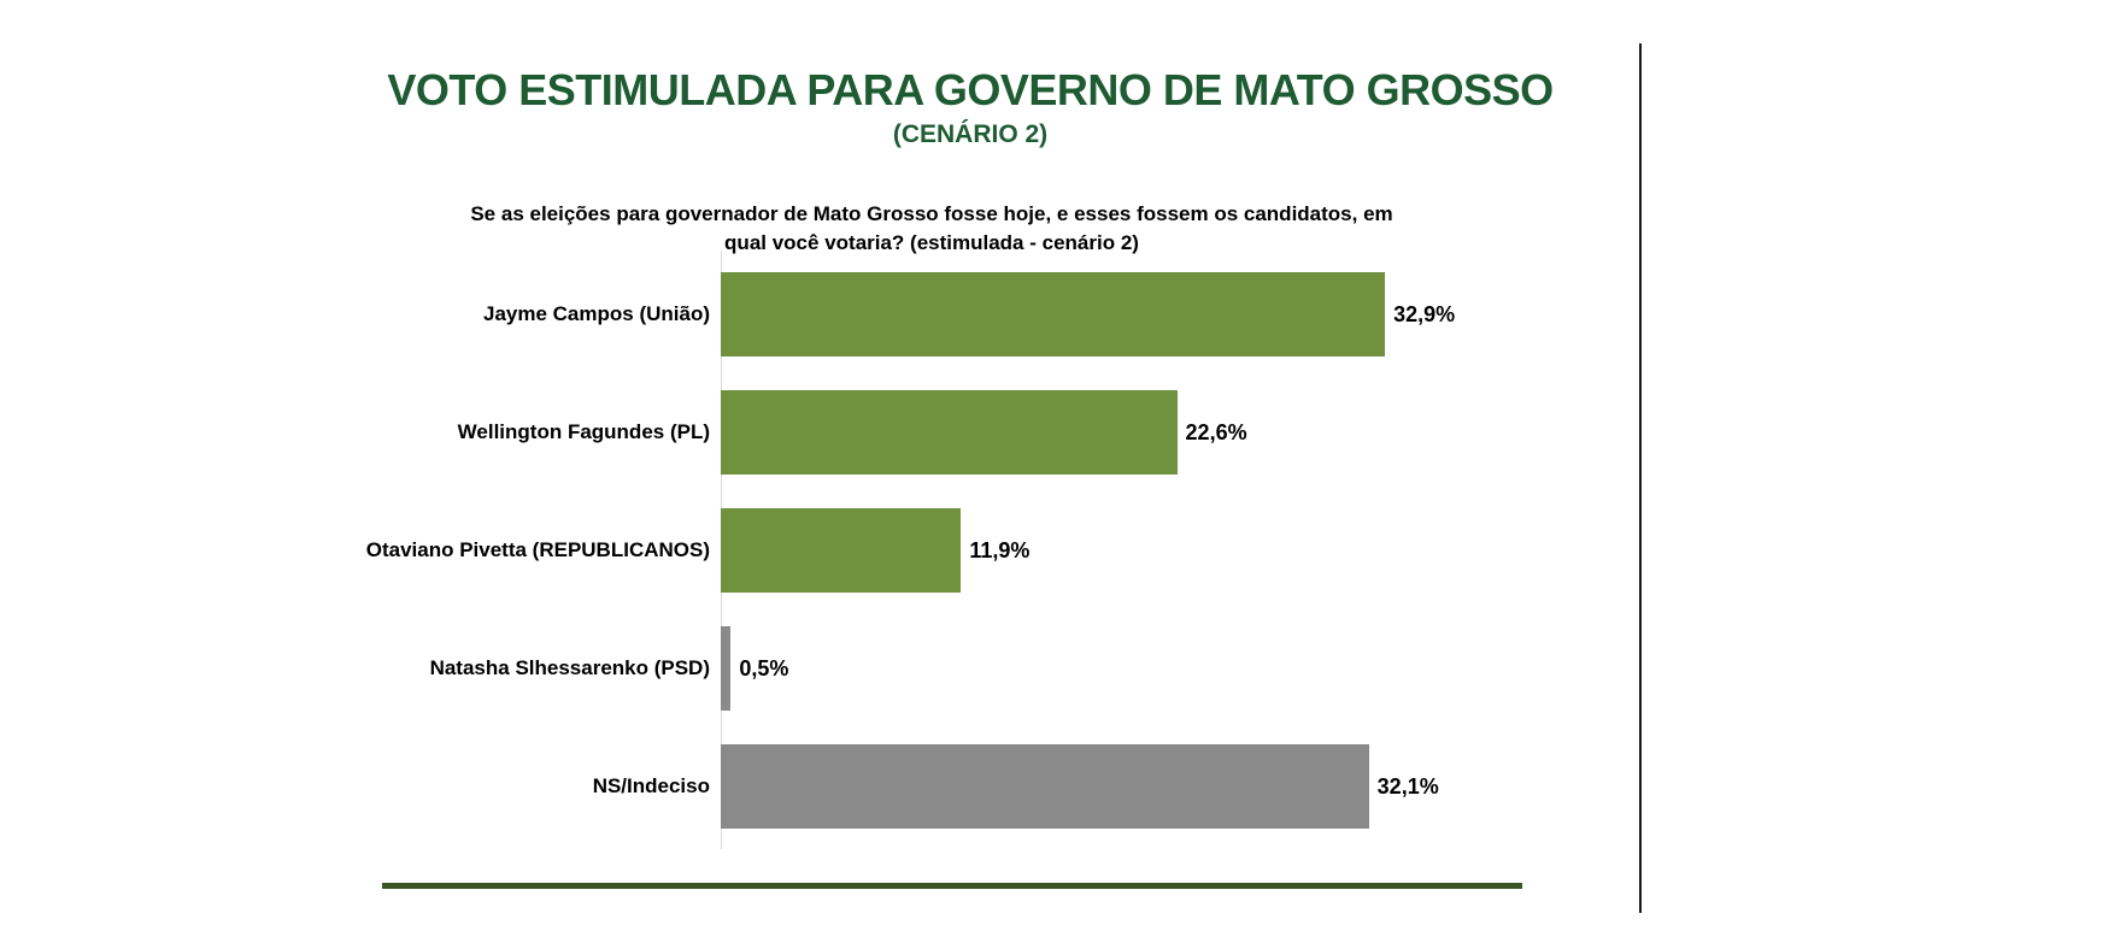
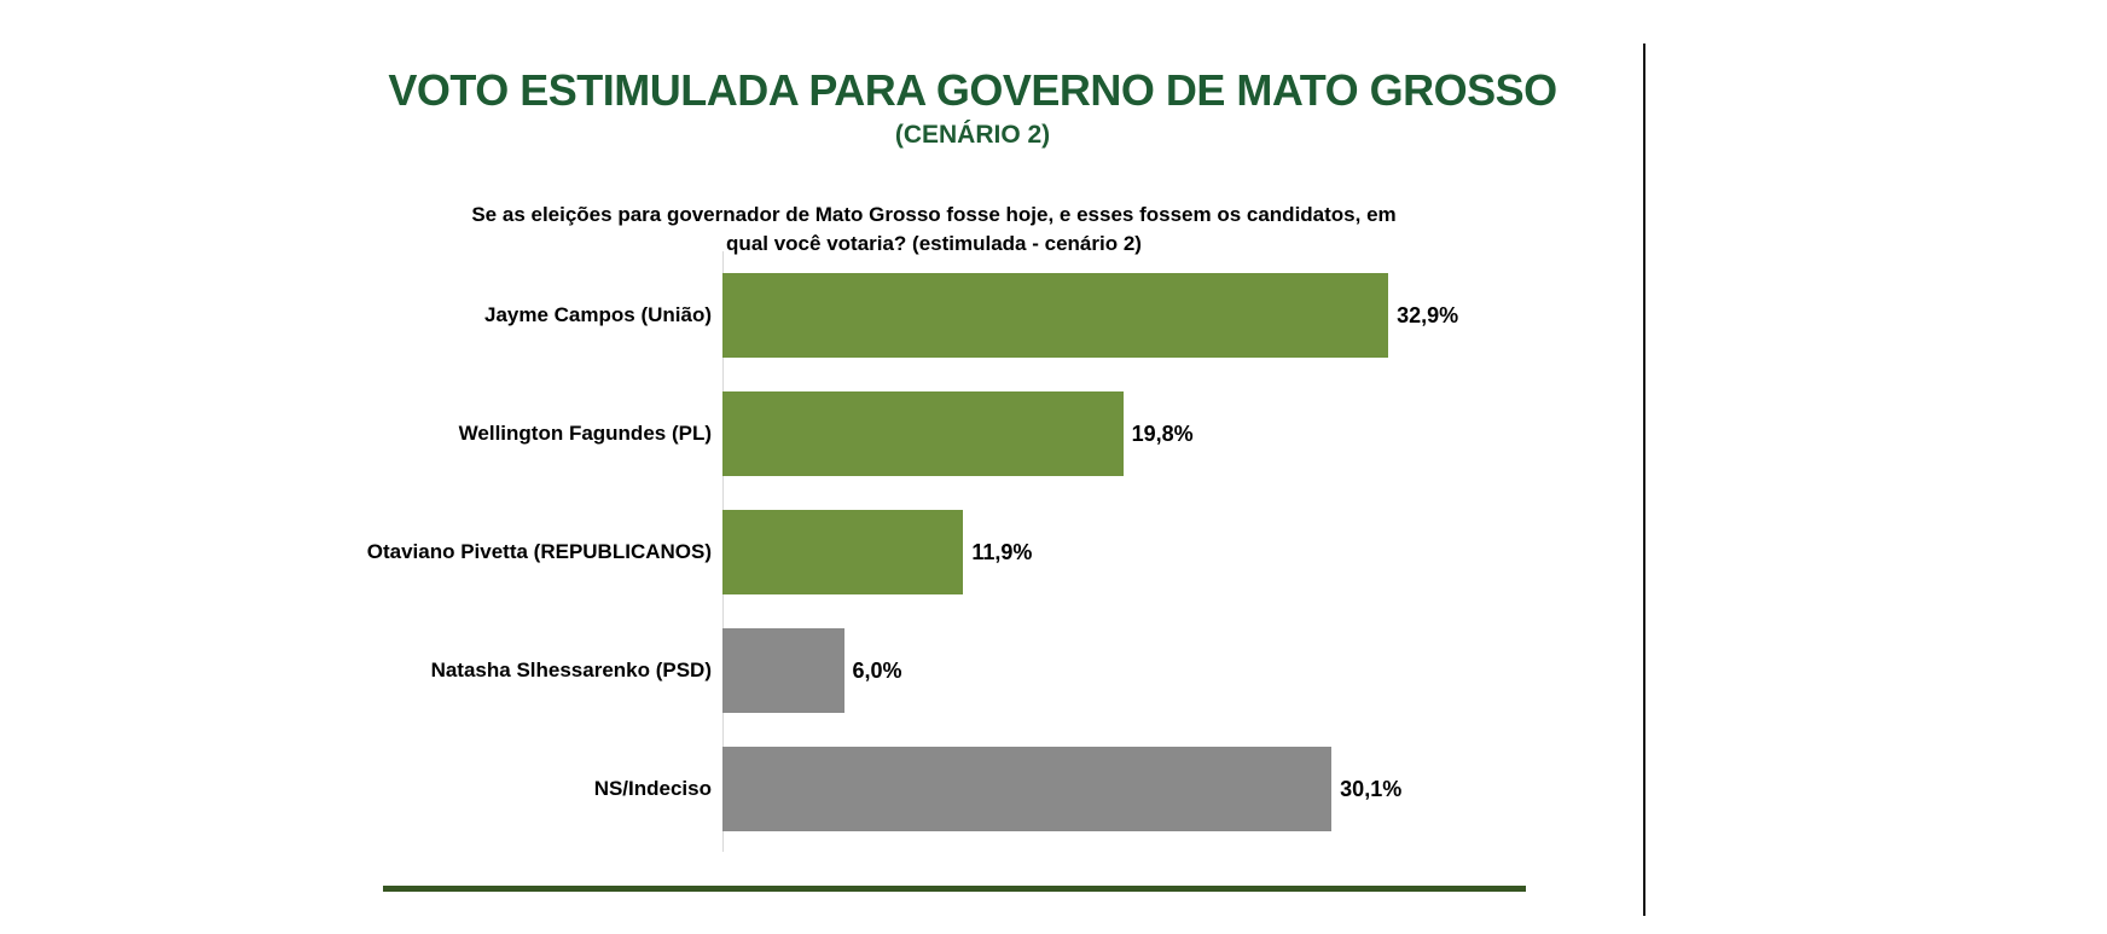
Wellington Fagundes (PL): 22,6% -> 19,8%
Natasha Slhessarenko (PSD): 0,5% -> 6,0%
NS/Indeciso: 32,1% -> 30,1%
